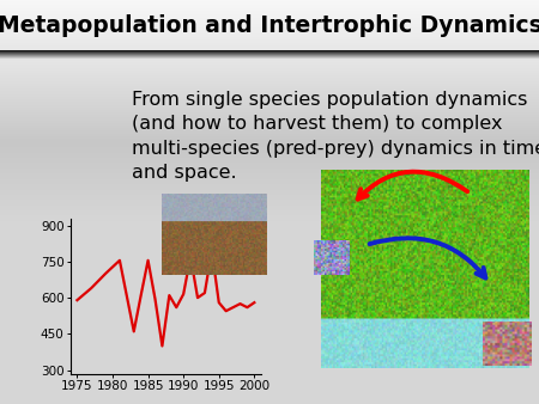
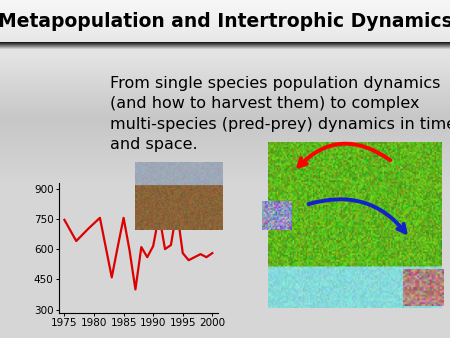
1975: 590 -> 745
